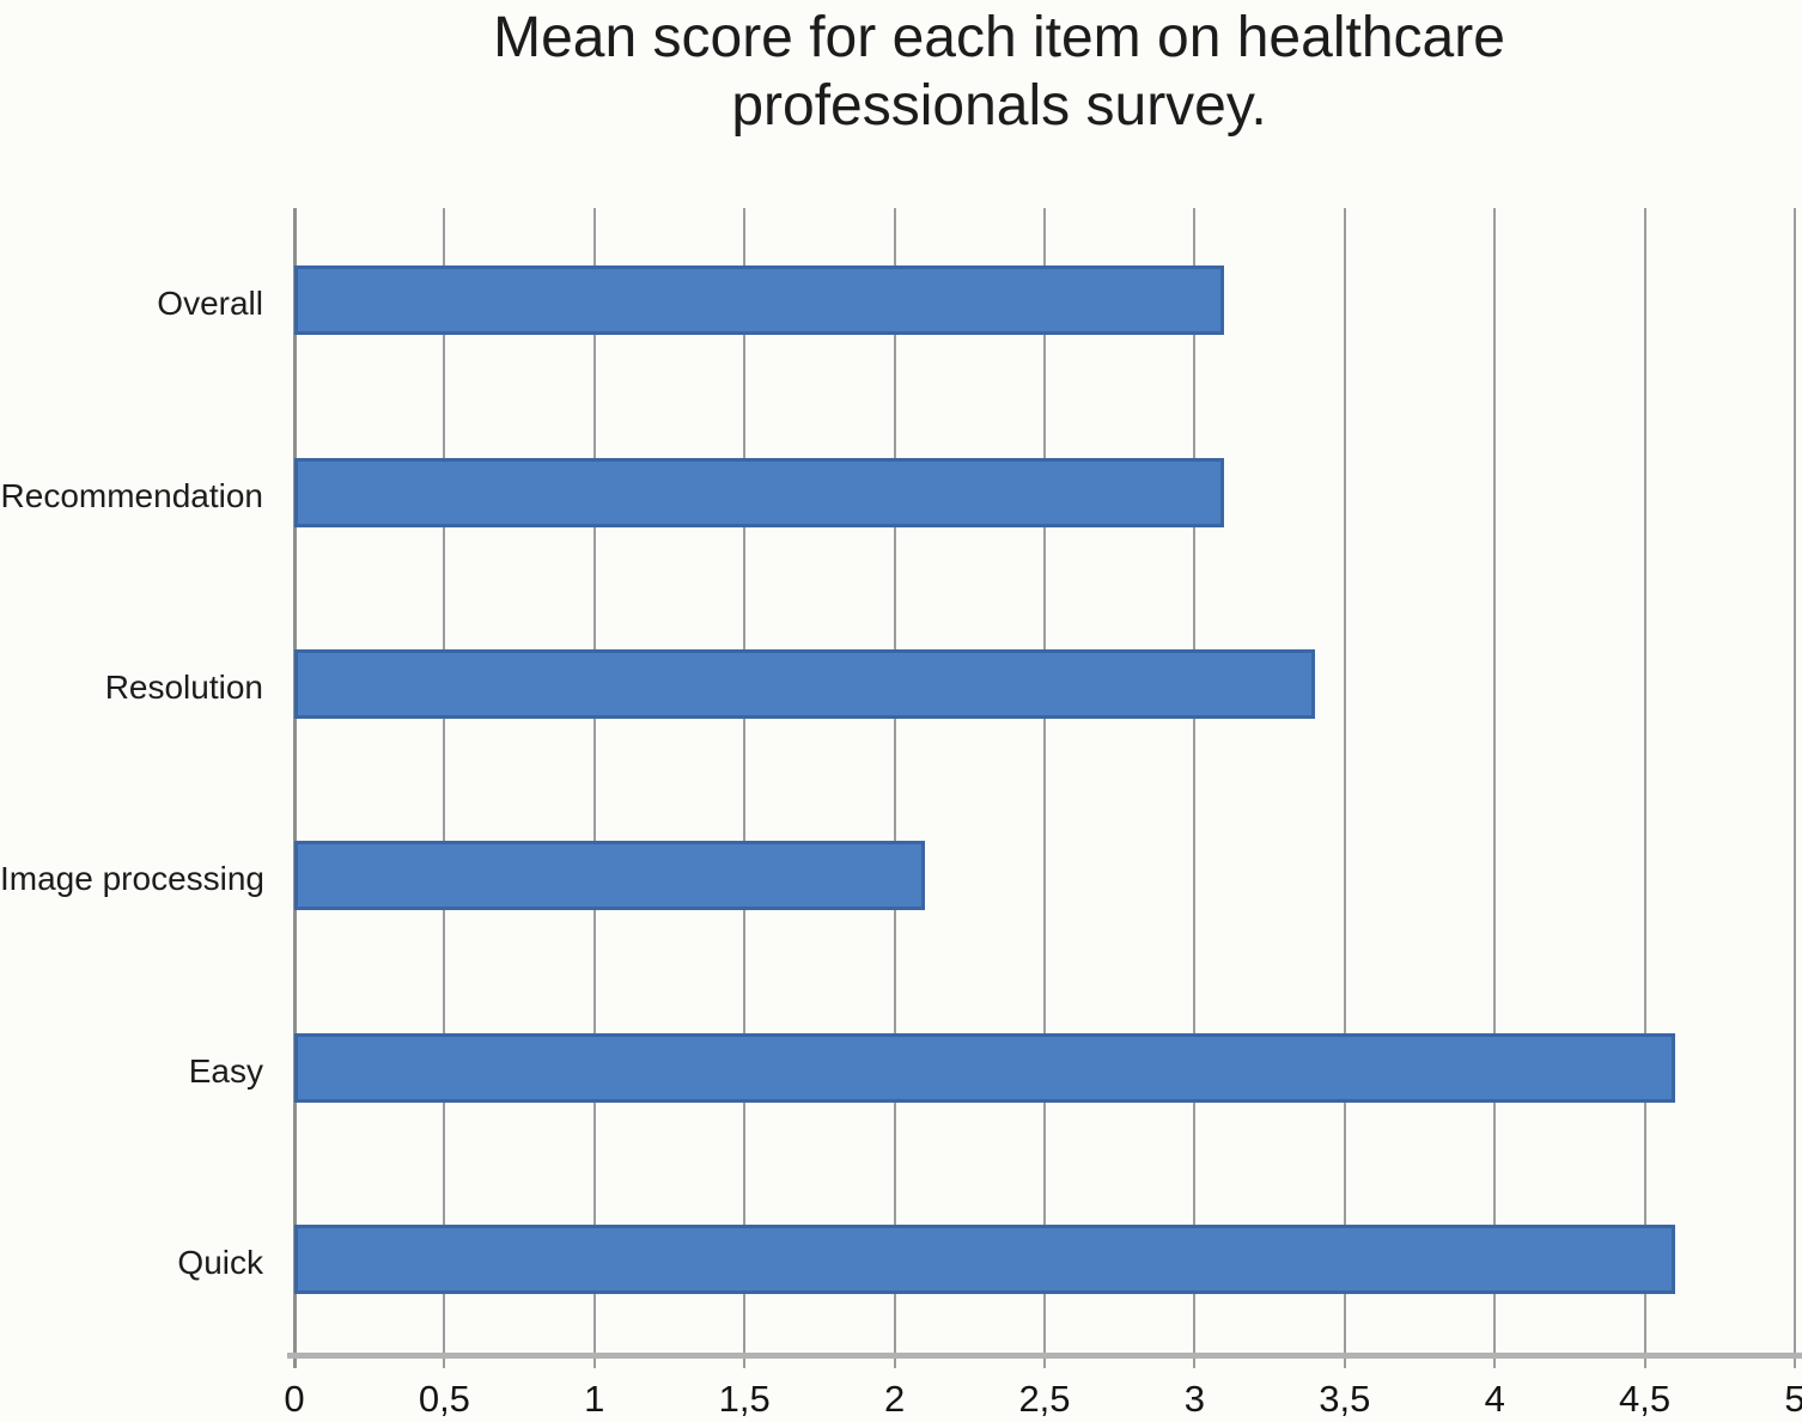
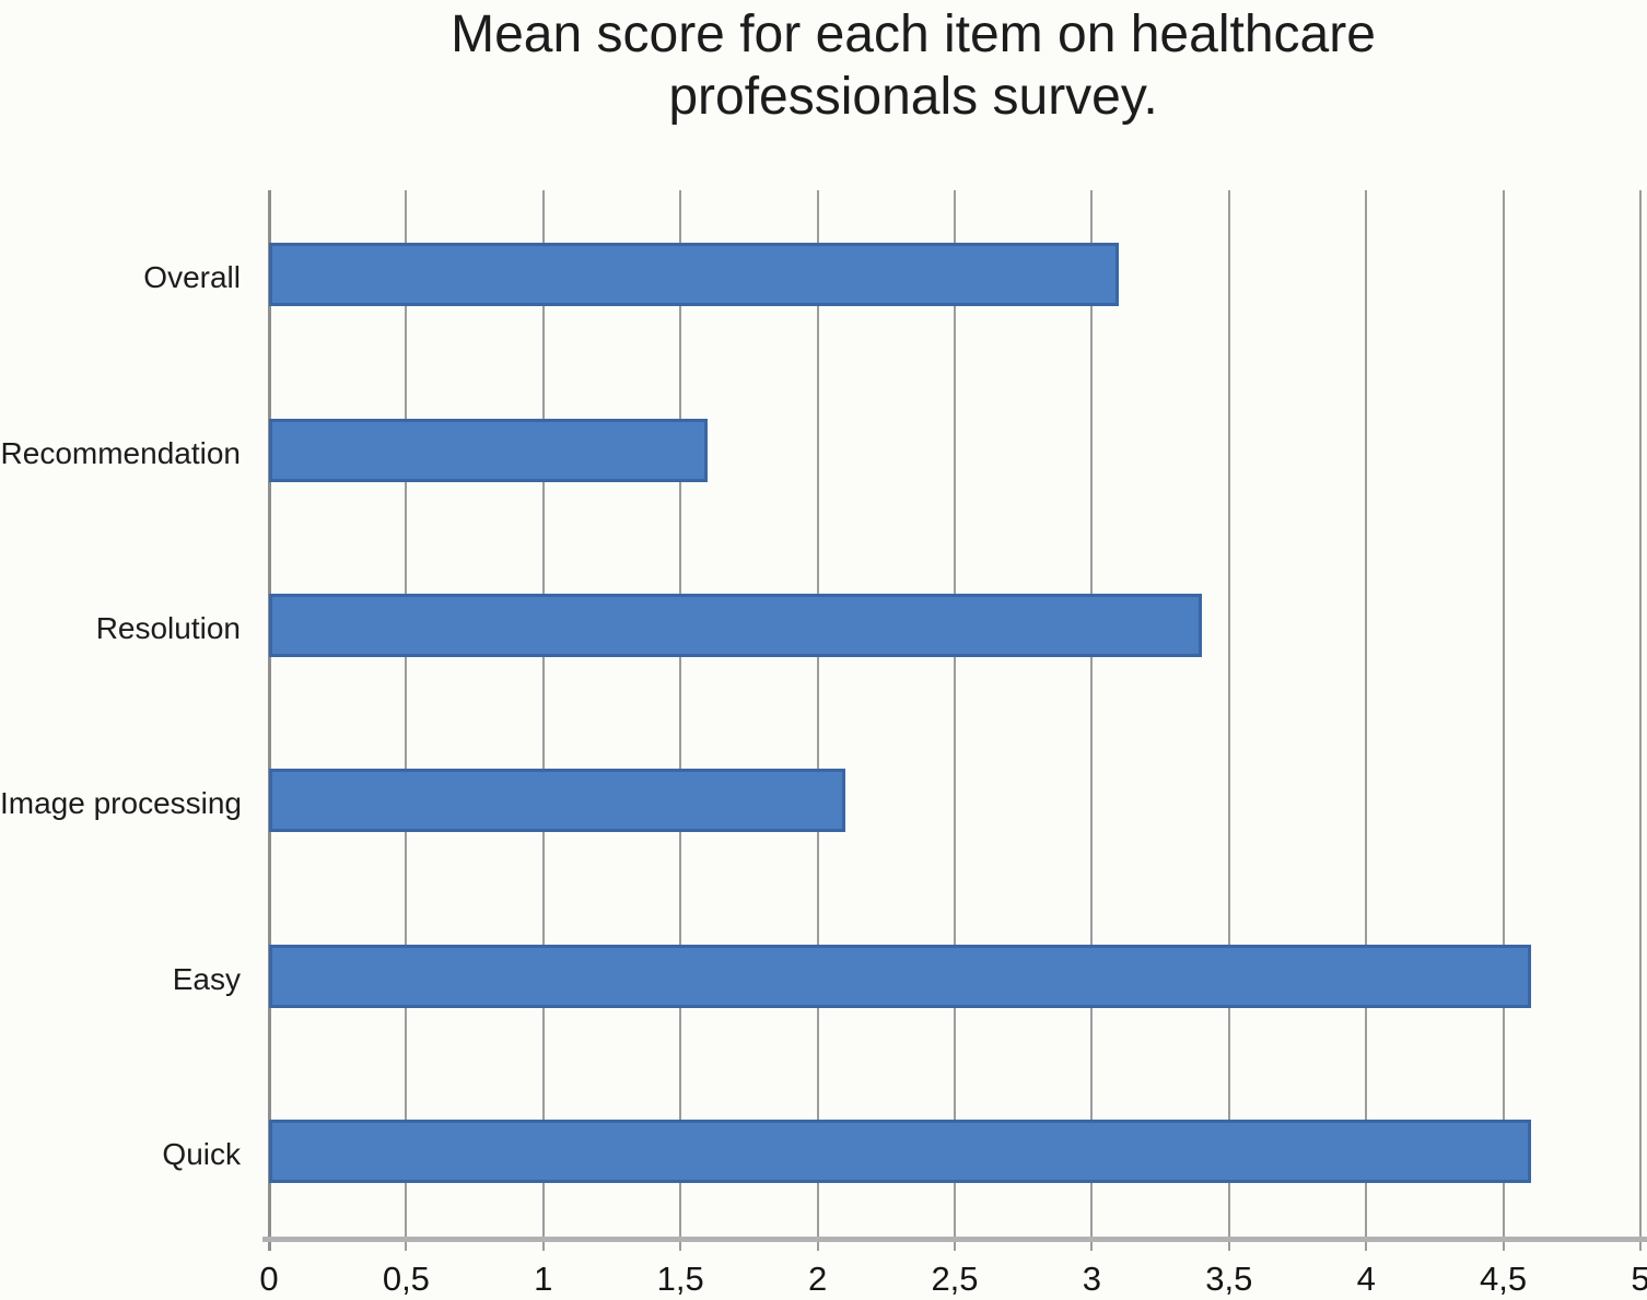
Recommendation: 3.1 -> 1.6
